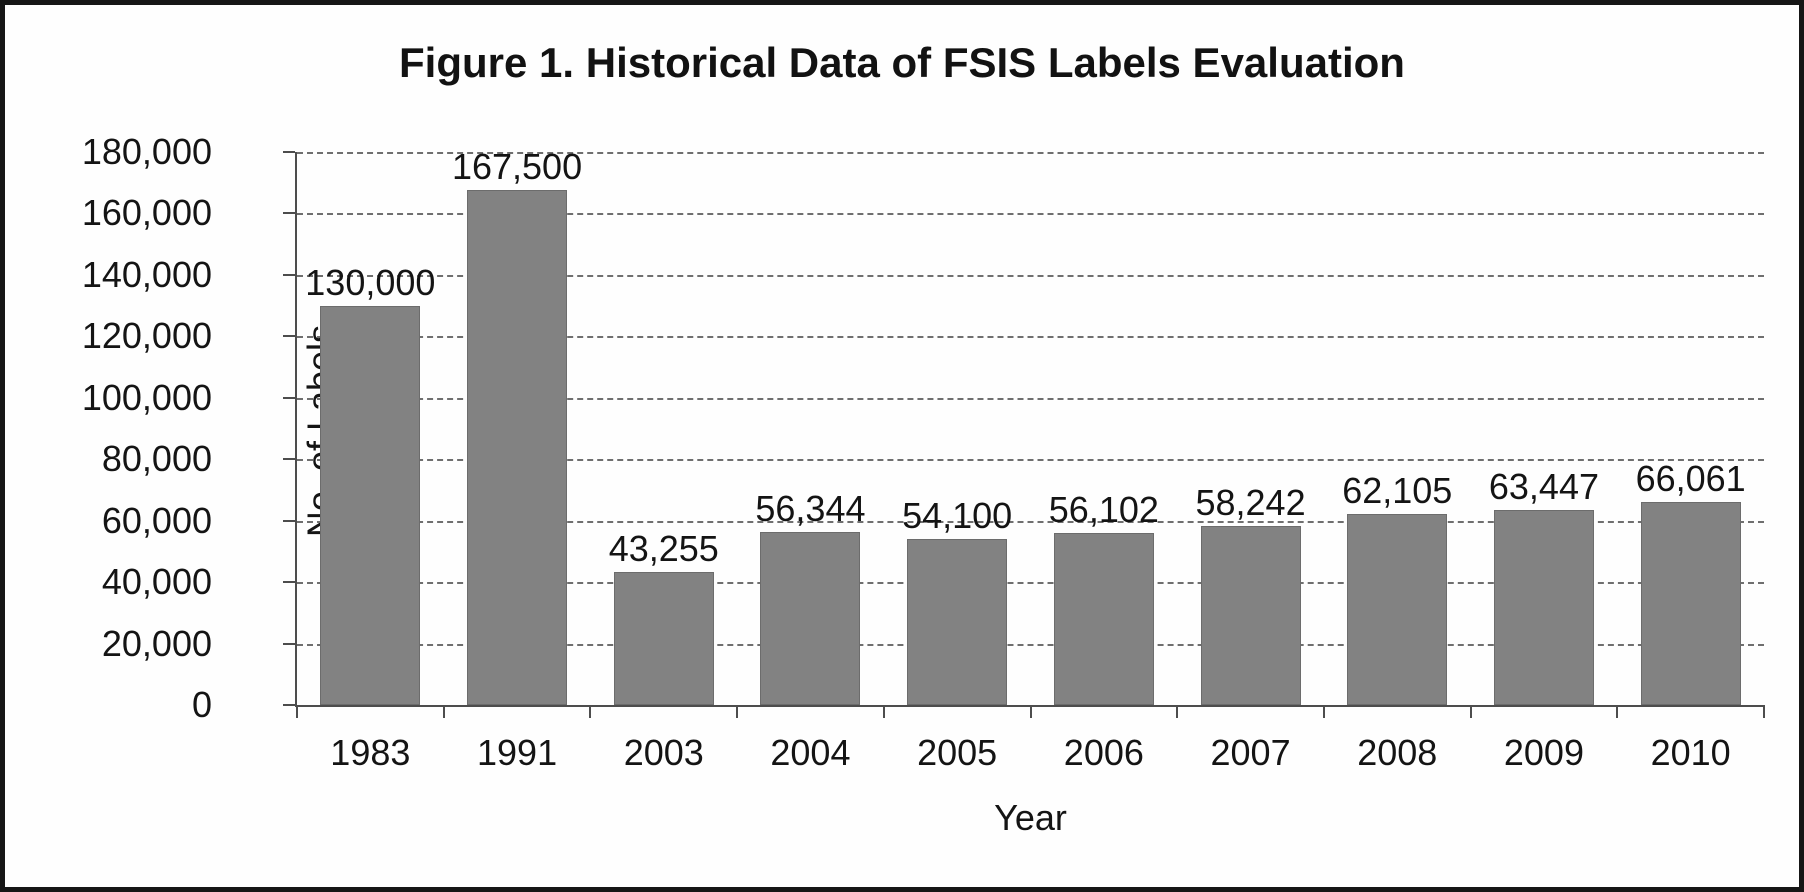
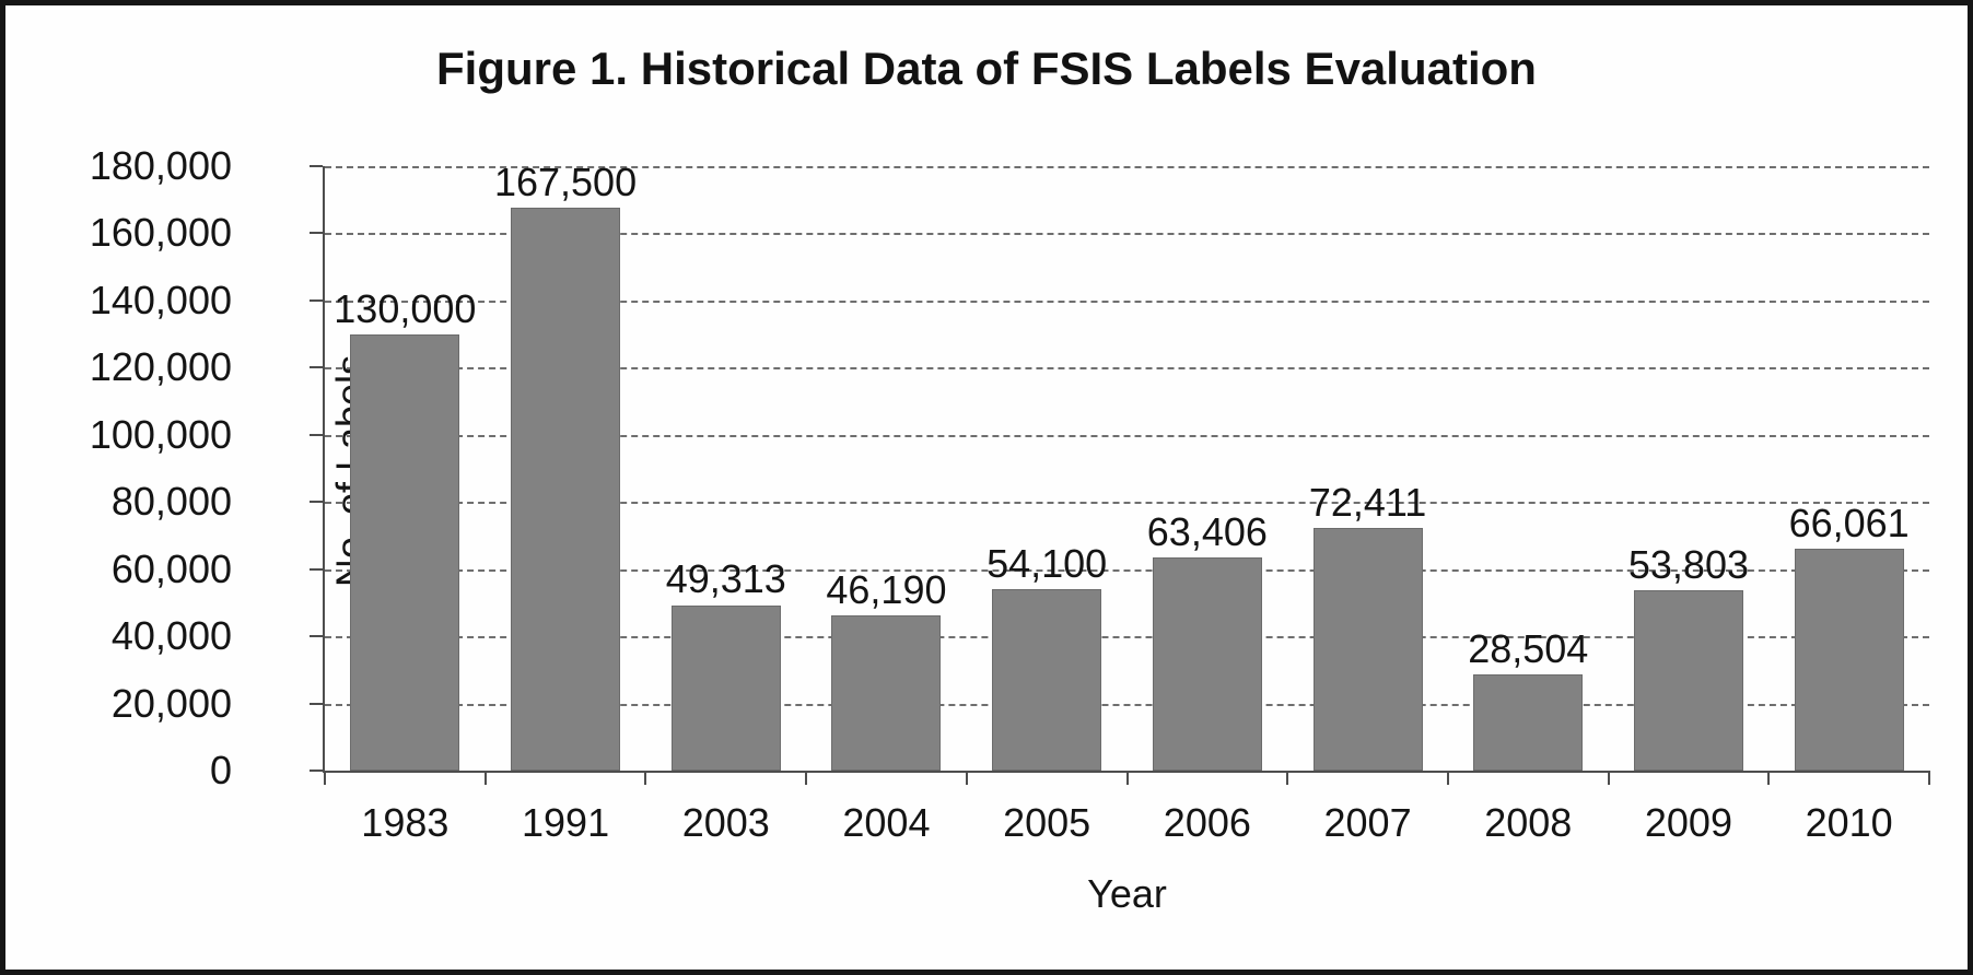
2003: 43,255 -> 49,313
2004: 56,344 -> 46,190
2006: 56,102 -> 63,406
2007: 58,242 -> 72,411
2008: 62,105 -> 28,504
2009: 63,447 -> 53,803
